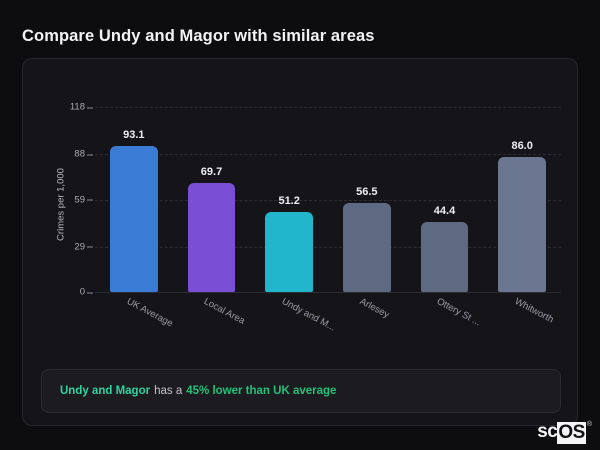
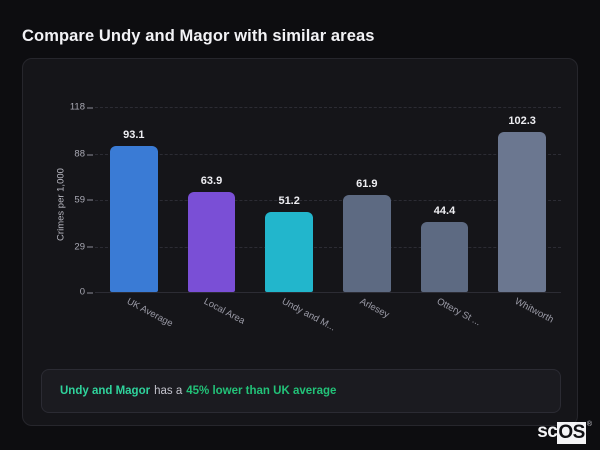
Local Area: 69.7 -> 63.9
Arlesey: 56.5 -> 61.9
Whitworth: 86.0 -> 102.3
